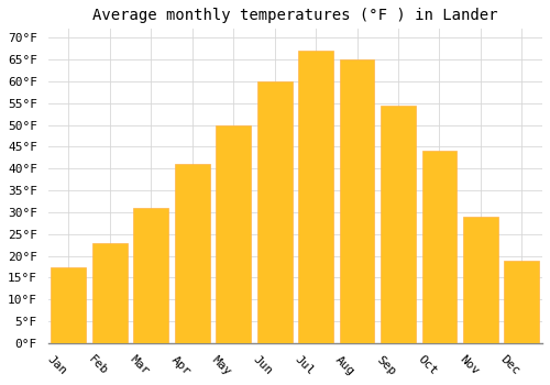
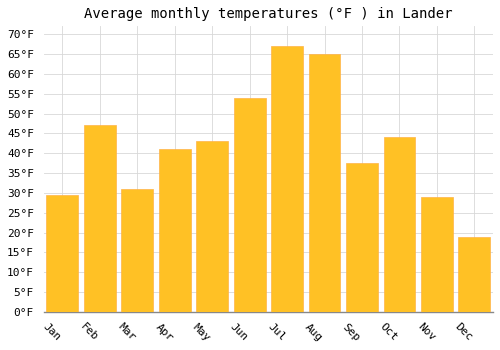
Jan: 17.5°F -> 29.5°F
Feb: 23.0°F -> 47.0°F
May: 50.0°F -> 43.0°F
Jun: 60.0°F -> 54.0°F
Sep: 54.5°F -> 37.5°F
